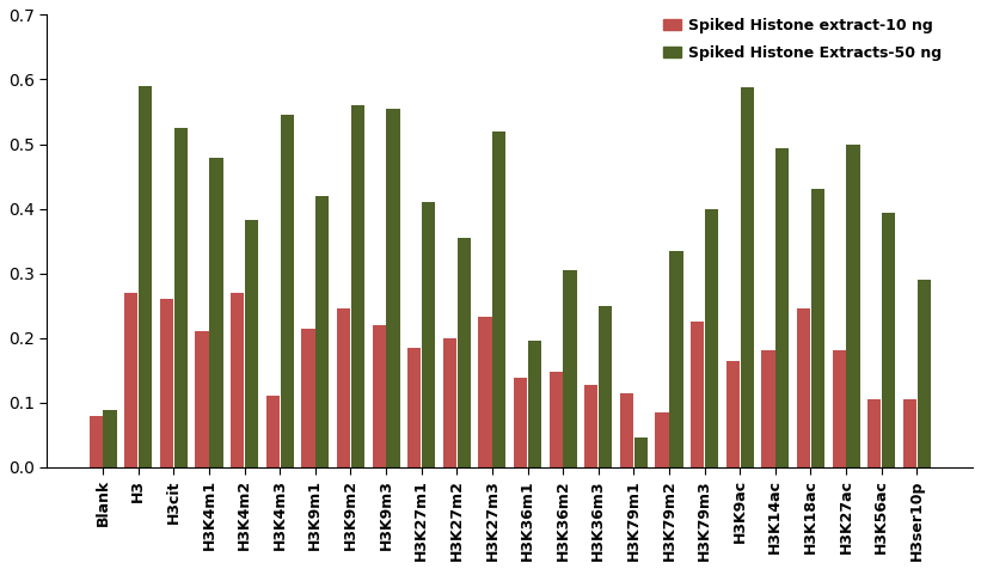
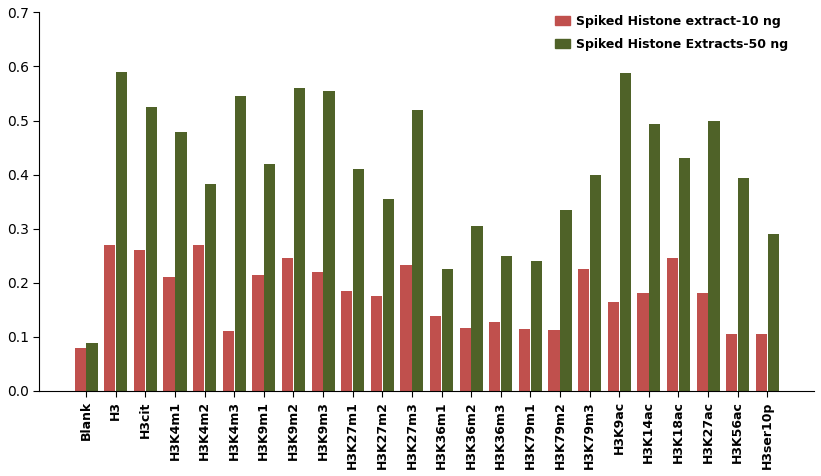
Spiked Histone extract-10 ng/H3K27m2: 0.200 -> 0.175
Spiked Histone Extracts-50 ng/H3K36m1: 0.196 -> 0.225
Spiked Histone extract-10 ng/H3K36m2: 0.148 -> 0.116
Spiked Histone Extracts-50 ng/H3K79m1: 0.046 -> 0.240
Spiked Histone extract-10 ng/H3K79m2: 0.084 -> 0.113
